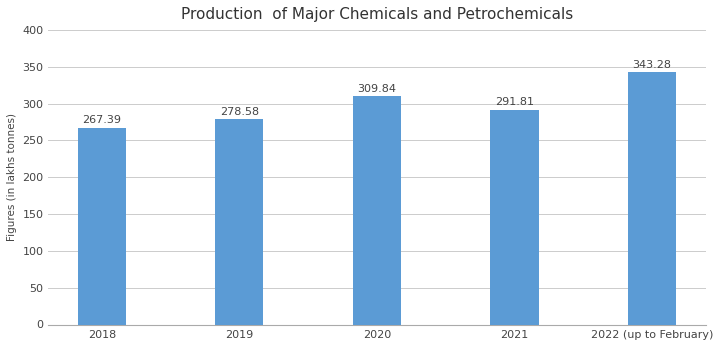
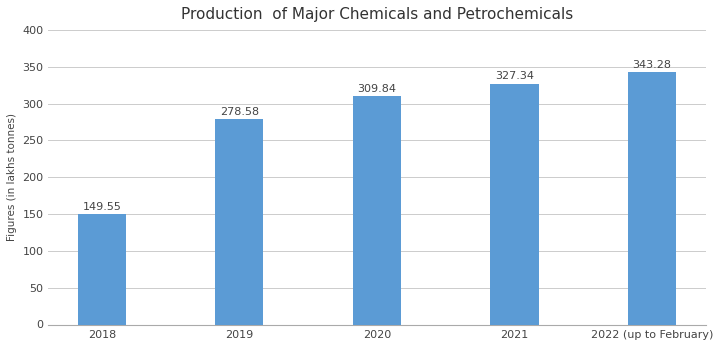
2018: 267.39 -> 149.55
2021: 291.81 -> 327.34
